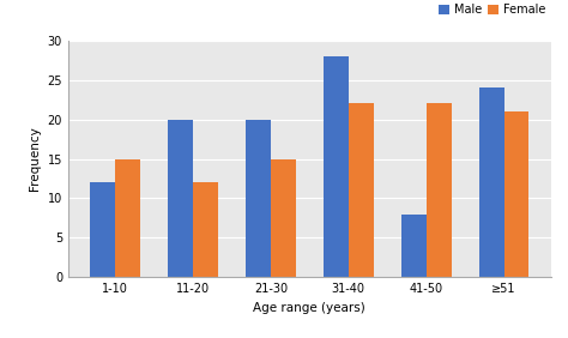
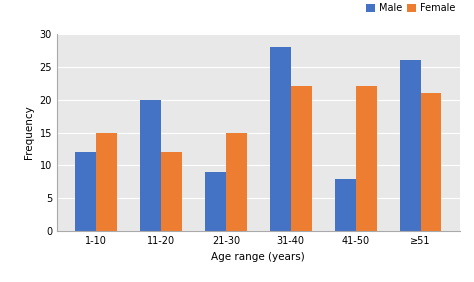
Male/21-30: 20 -> 9
Male/≥51: 24 -> 26
